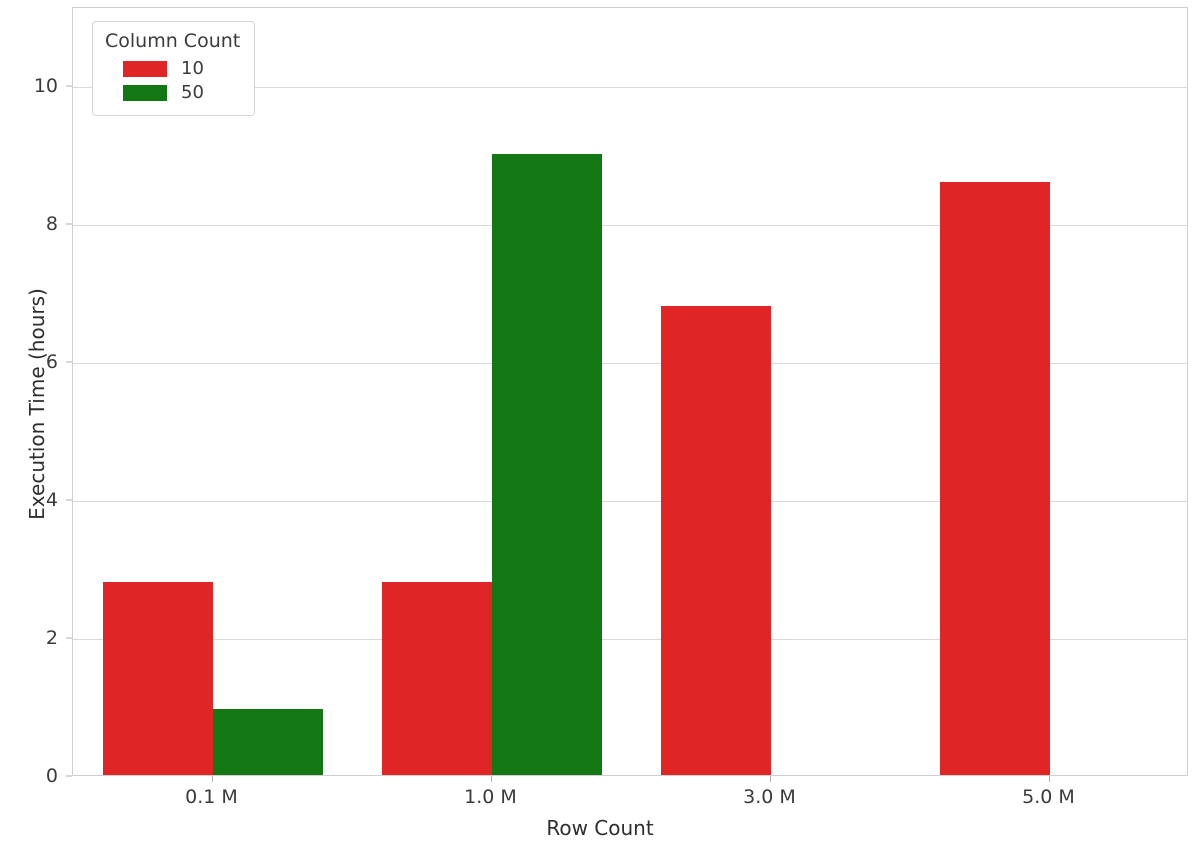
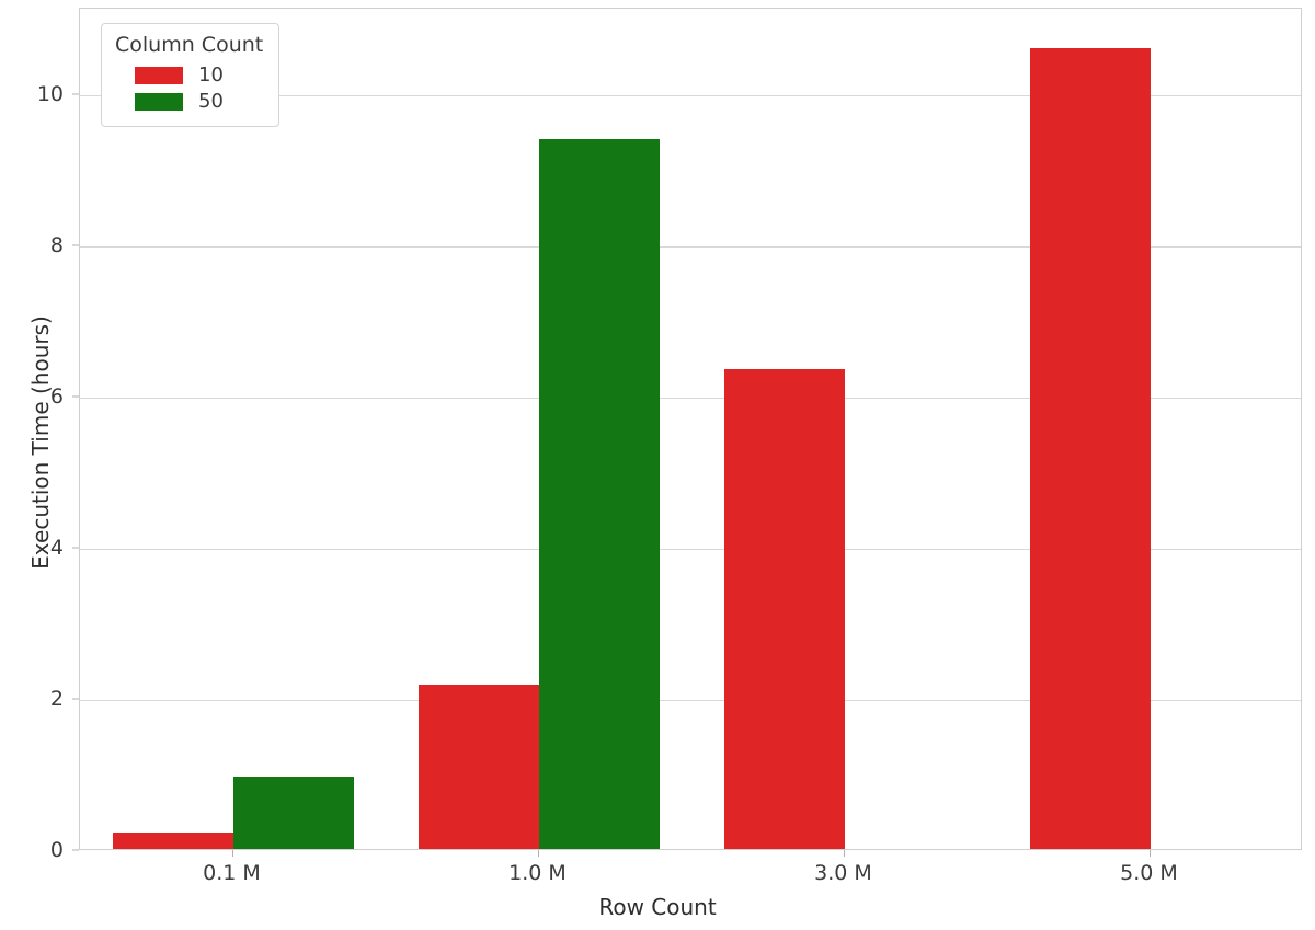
10/0.1 M: 2.8 -> 0.2
10/1.0 M: 2.8 -> 2.2
50/1.0 M: 9.0 -> 9.4
10/3.0 M: 6.8 -> 6.3
10/5.0 M: 8.6 -> 10.6
